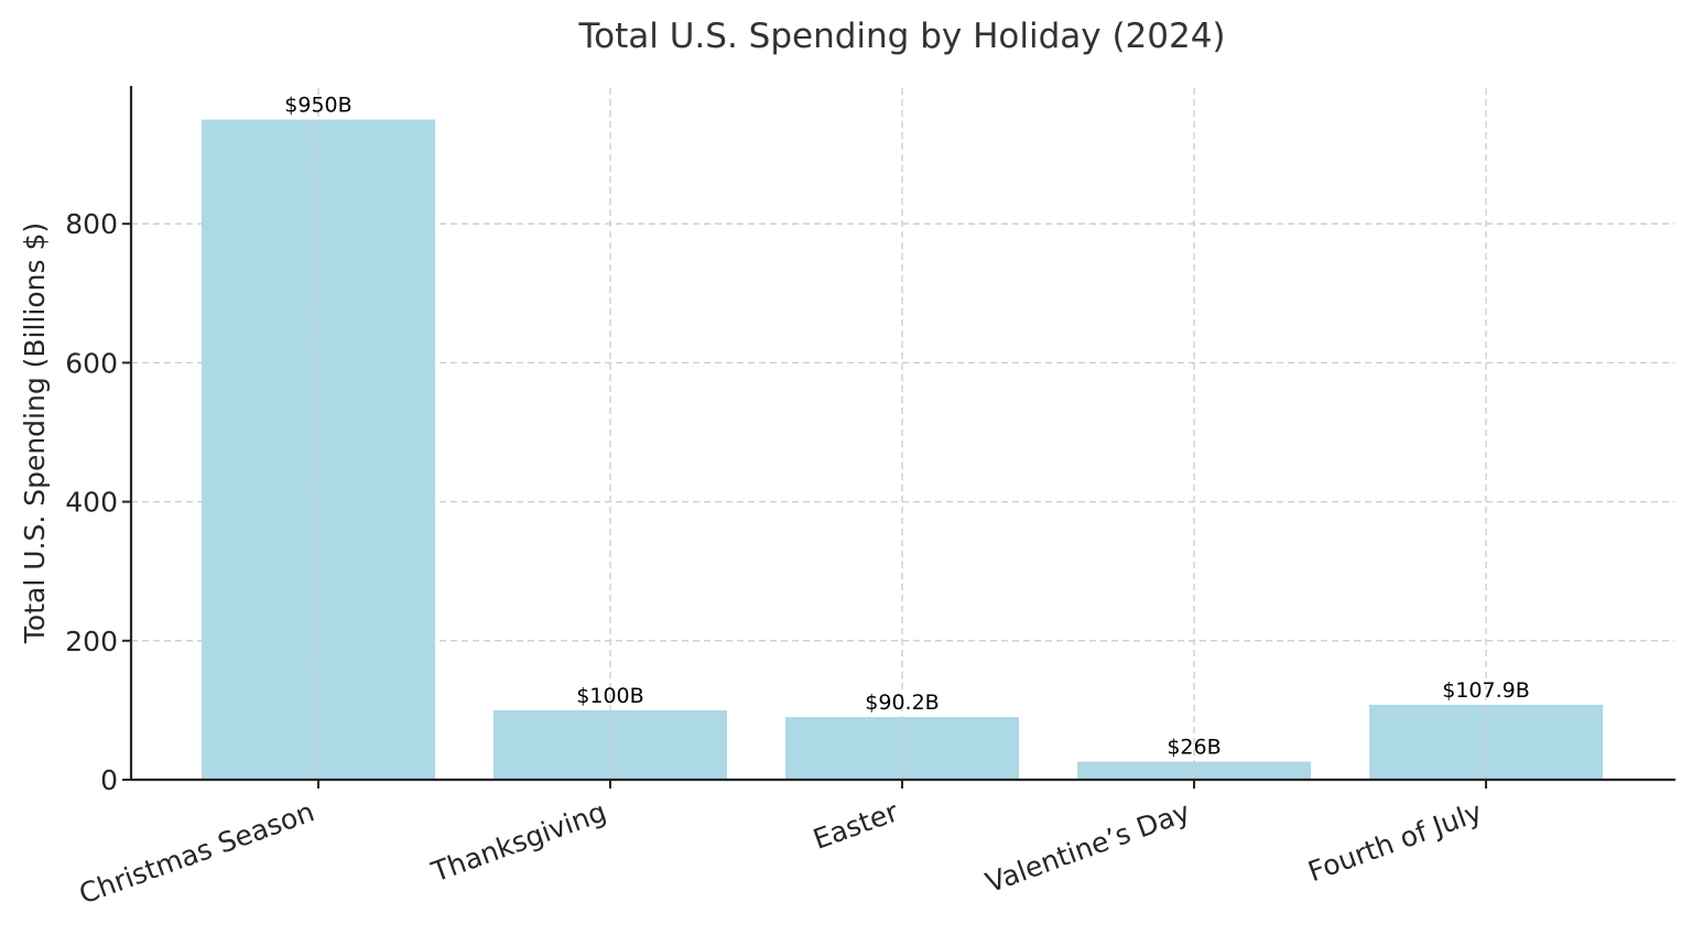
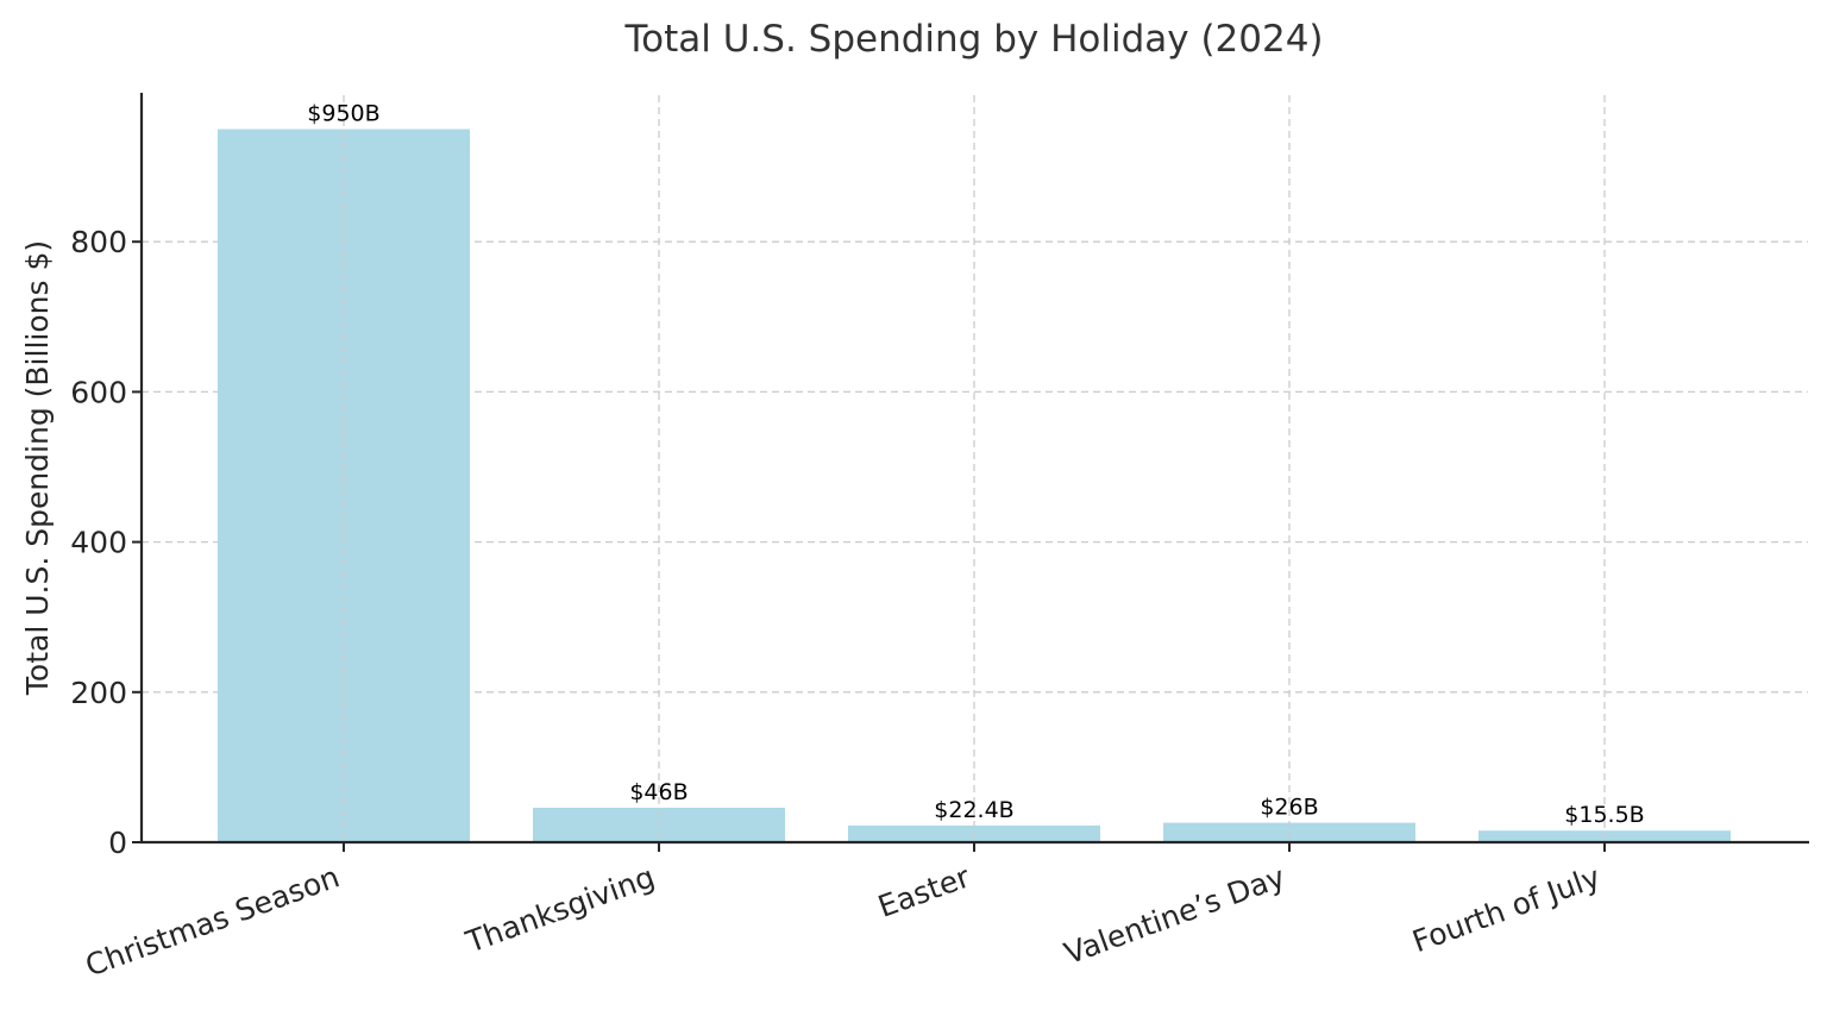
Thanksgiving: $100B -> $46B
Easter: $90.2B -> $22.4B
Fourth of July: $107.9B -> $15.5B
